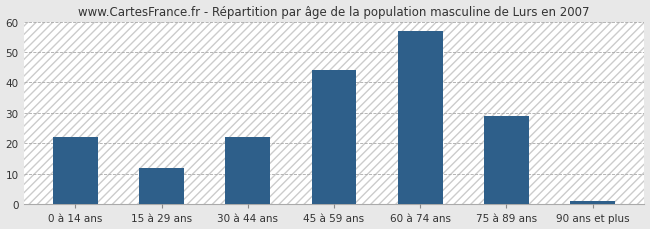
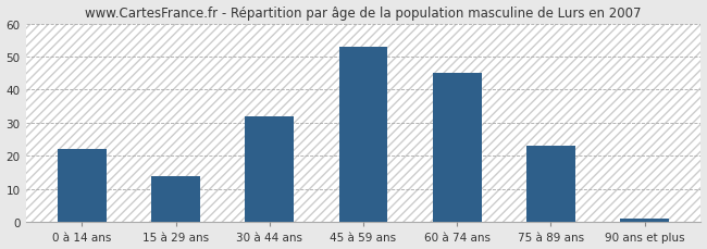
15 à 29 ans: 12 -> 14
30 à 44 ans: 22 -> 32
45 à 59 ans: 44 -> 53
60 à 74 ans: 57 -> 45
75 à 89 ans: 29 -> 23
